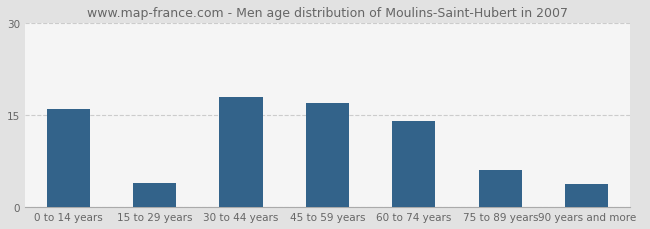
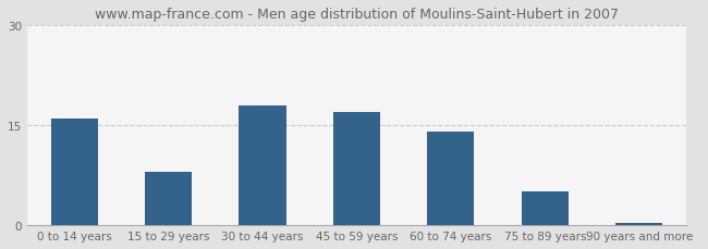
15 to 29 years: 4.0 -> 8.0
75 to 89 years: 6.0 -> 5.0
90 years and more: 3.8 -> 0.3
